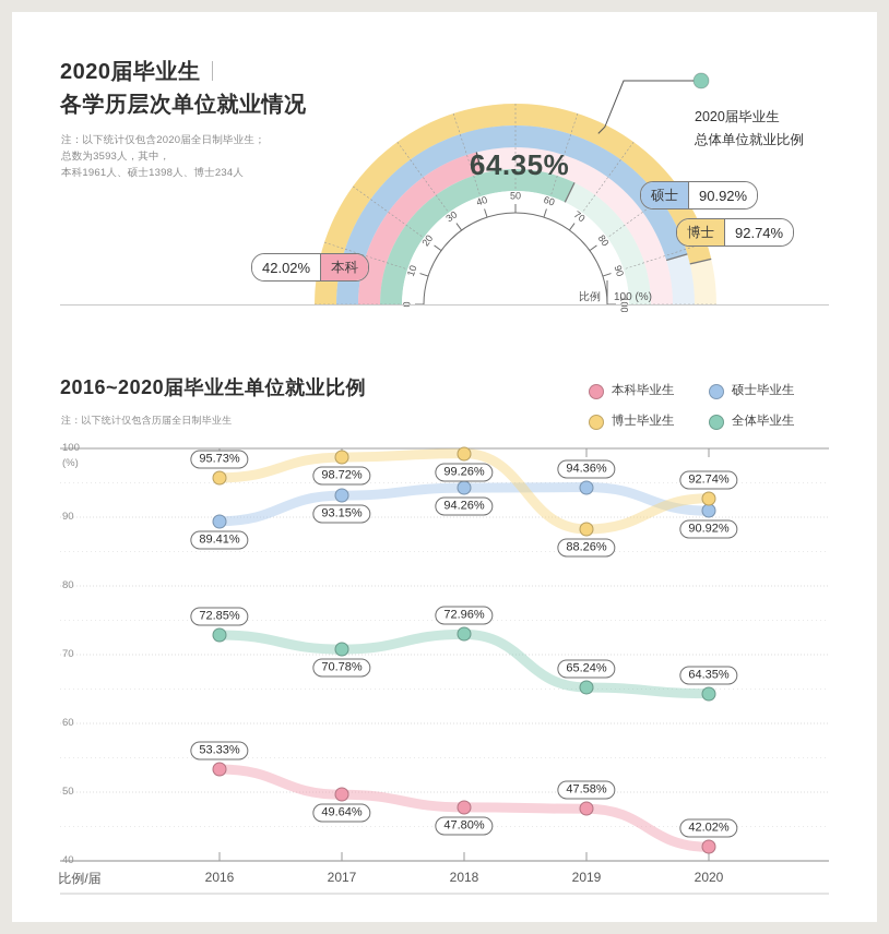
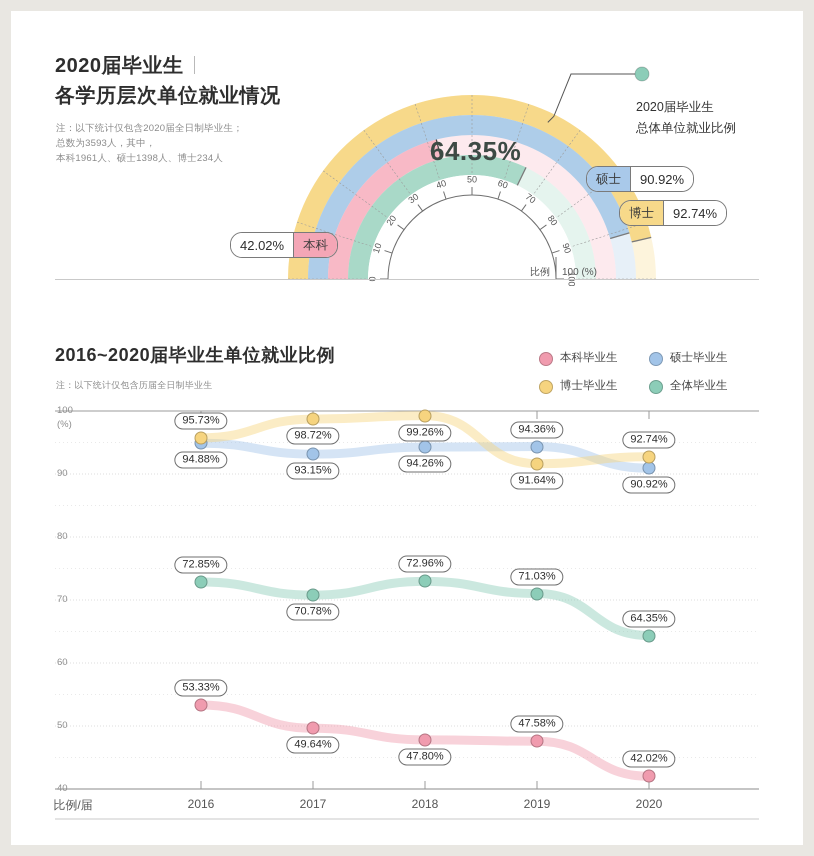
2016~2020届毕业生单位就业比例/硕士毕业生/2016: 89.41% -> 94.88%
2016~2020届毕业生单位就业比例/博士毕业生/2019: 88.26% -> 91.64%
2016~2020届毕业生单位就业比例/全体毕业生/2019: 65.24% -> 71.03%
